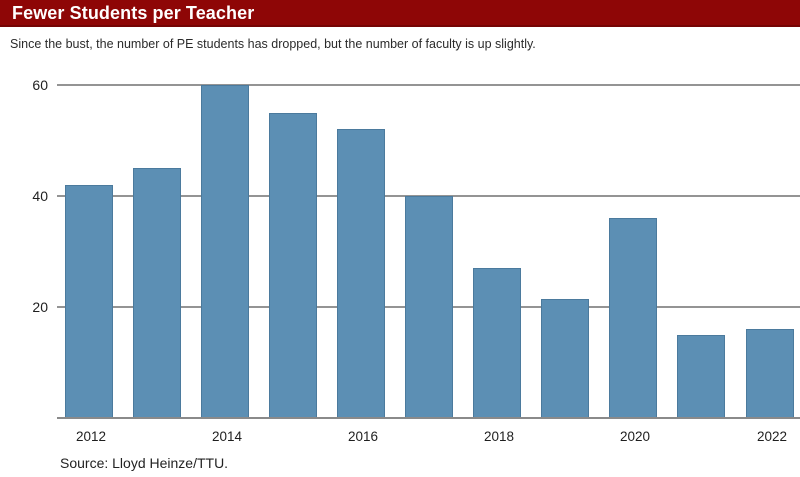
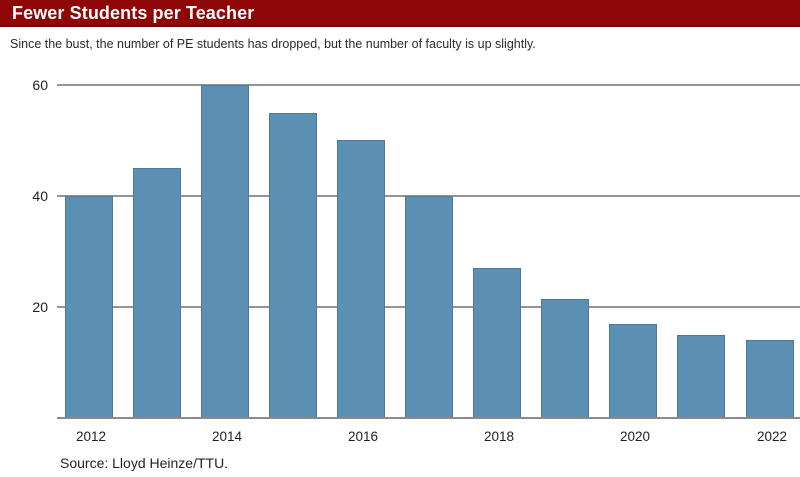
2012: 42 -> 40
2016: 52 -> 50
2020: 36 -> 17
2022: 16 -> 14
